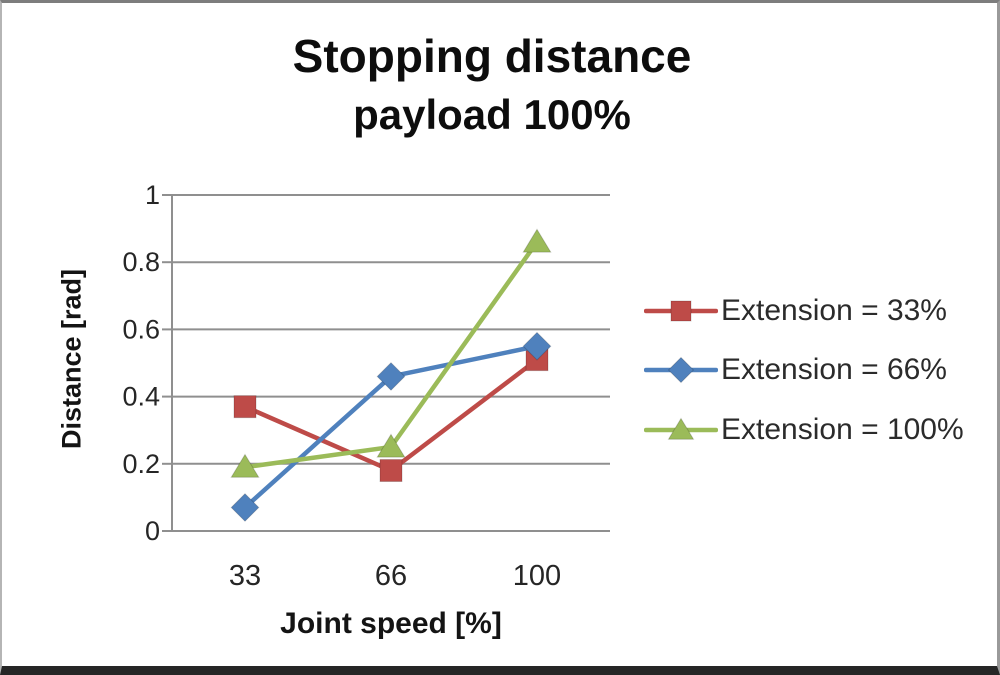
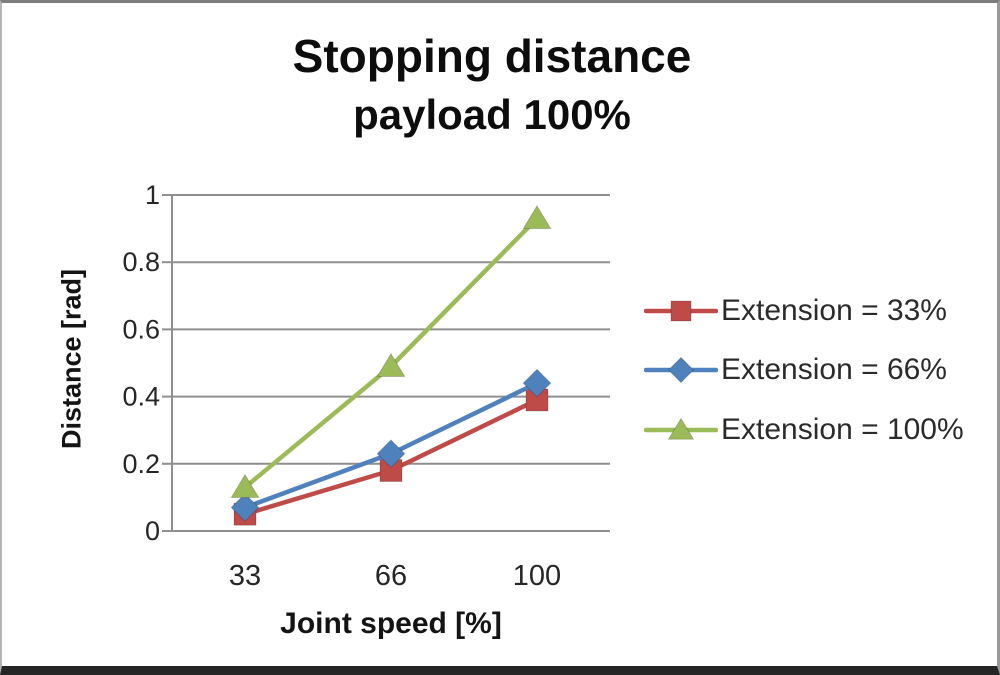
Extension = 33%/33: 0.37 -> 0.05
Extension = 100%/33: 0.19 -> 0.13
Extension = 66%/66: 0.46 -> 0.23
Extension = 100%/66: 0.25 -> 0.49
Extension = 33%/100: 0.51 -> 0.39
Extension = 66%/100: 0.55 -> 0.44
Extension = 100%/100: 0.86 -> 0.93
